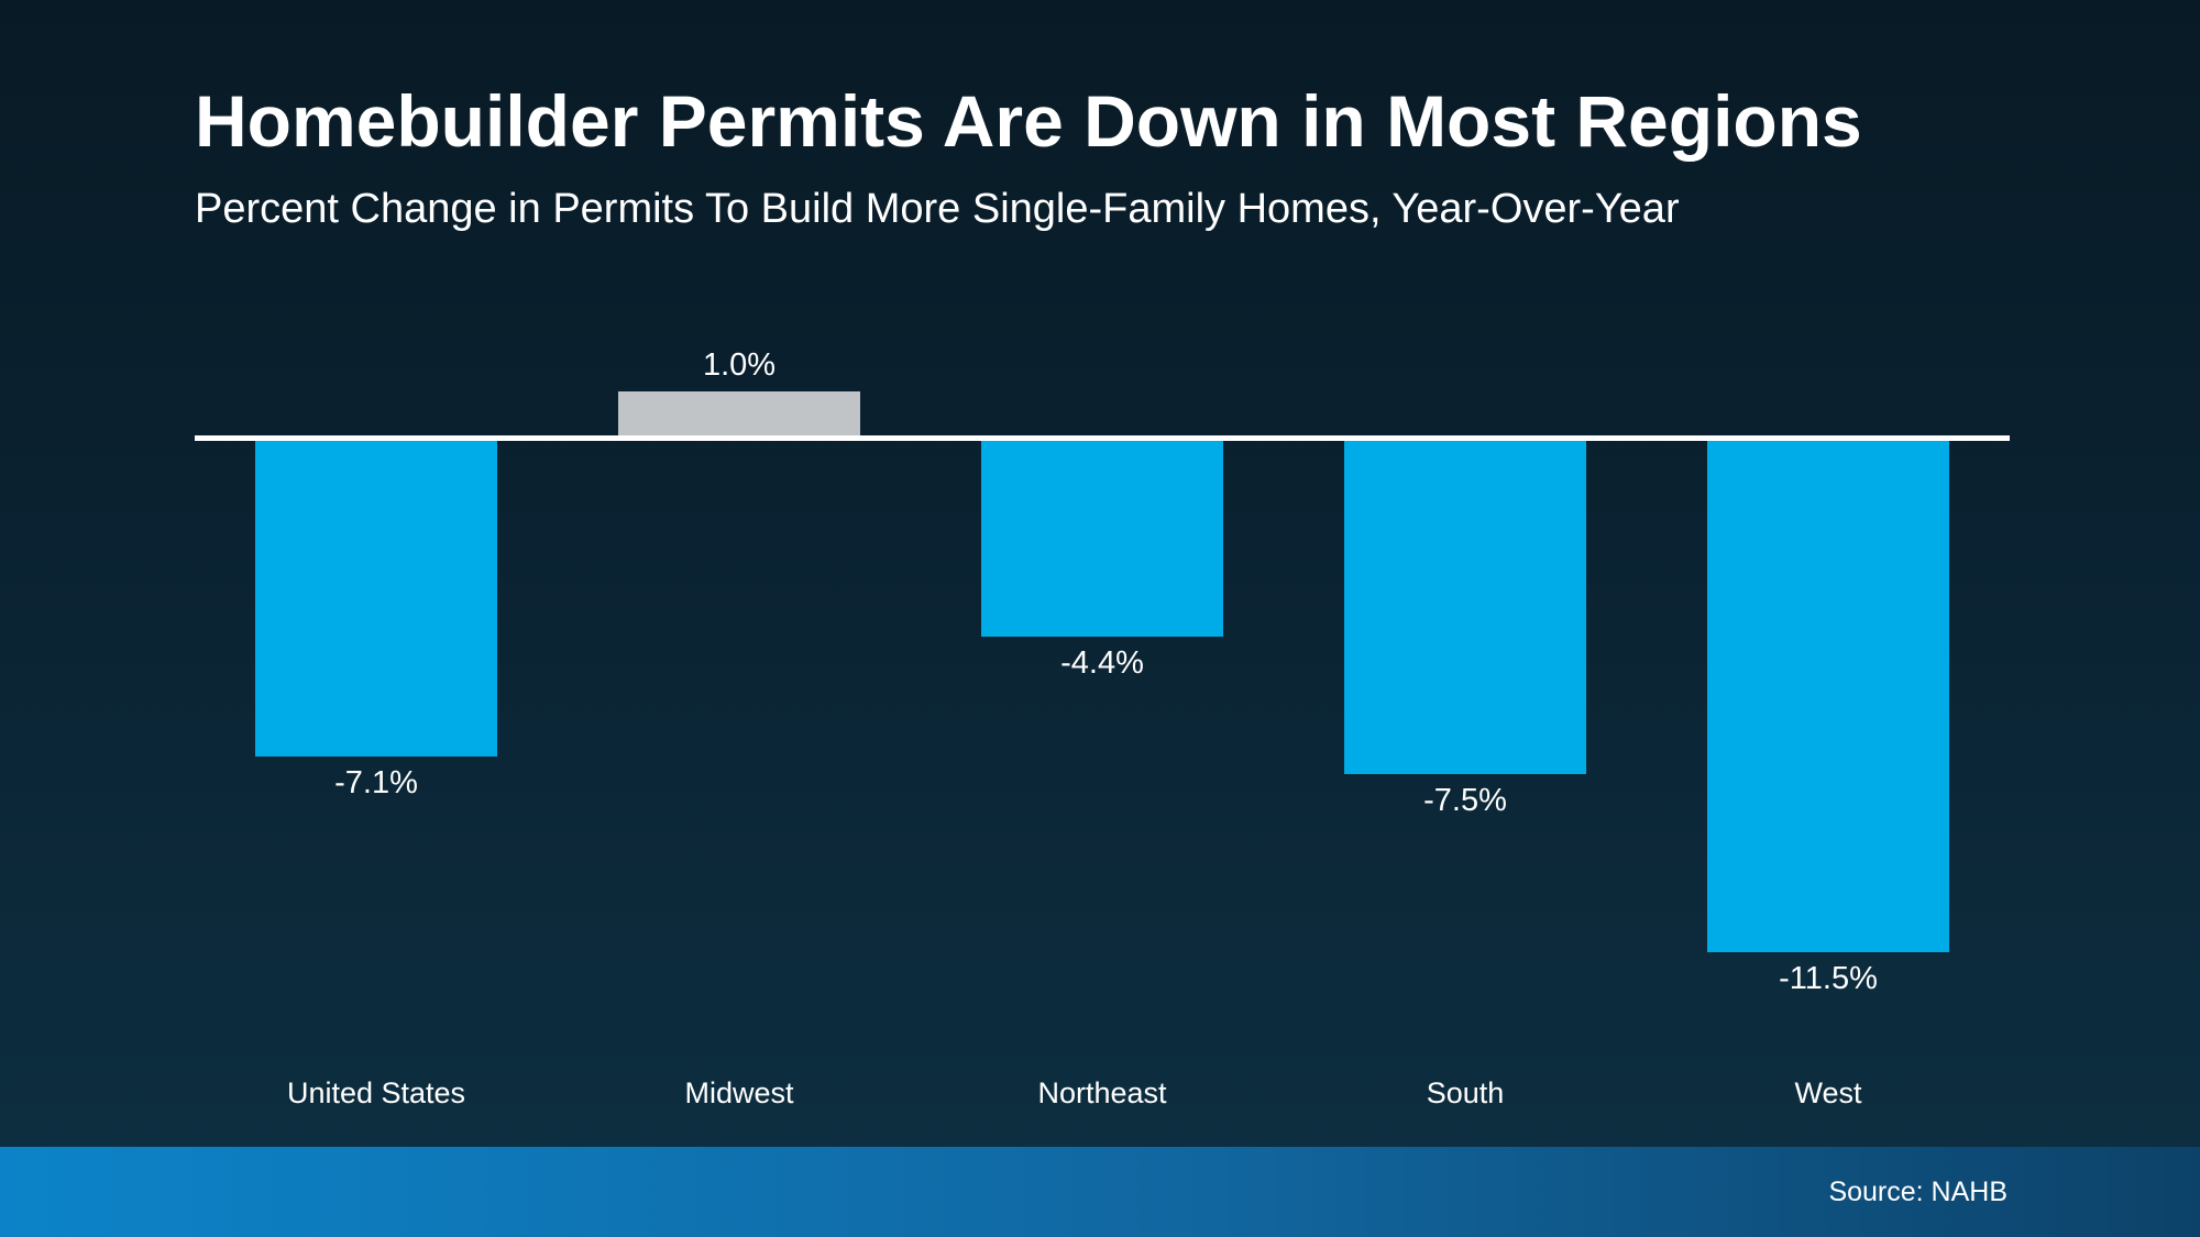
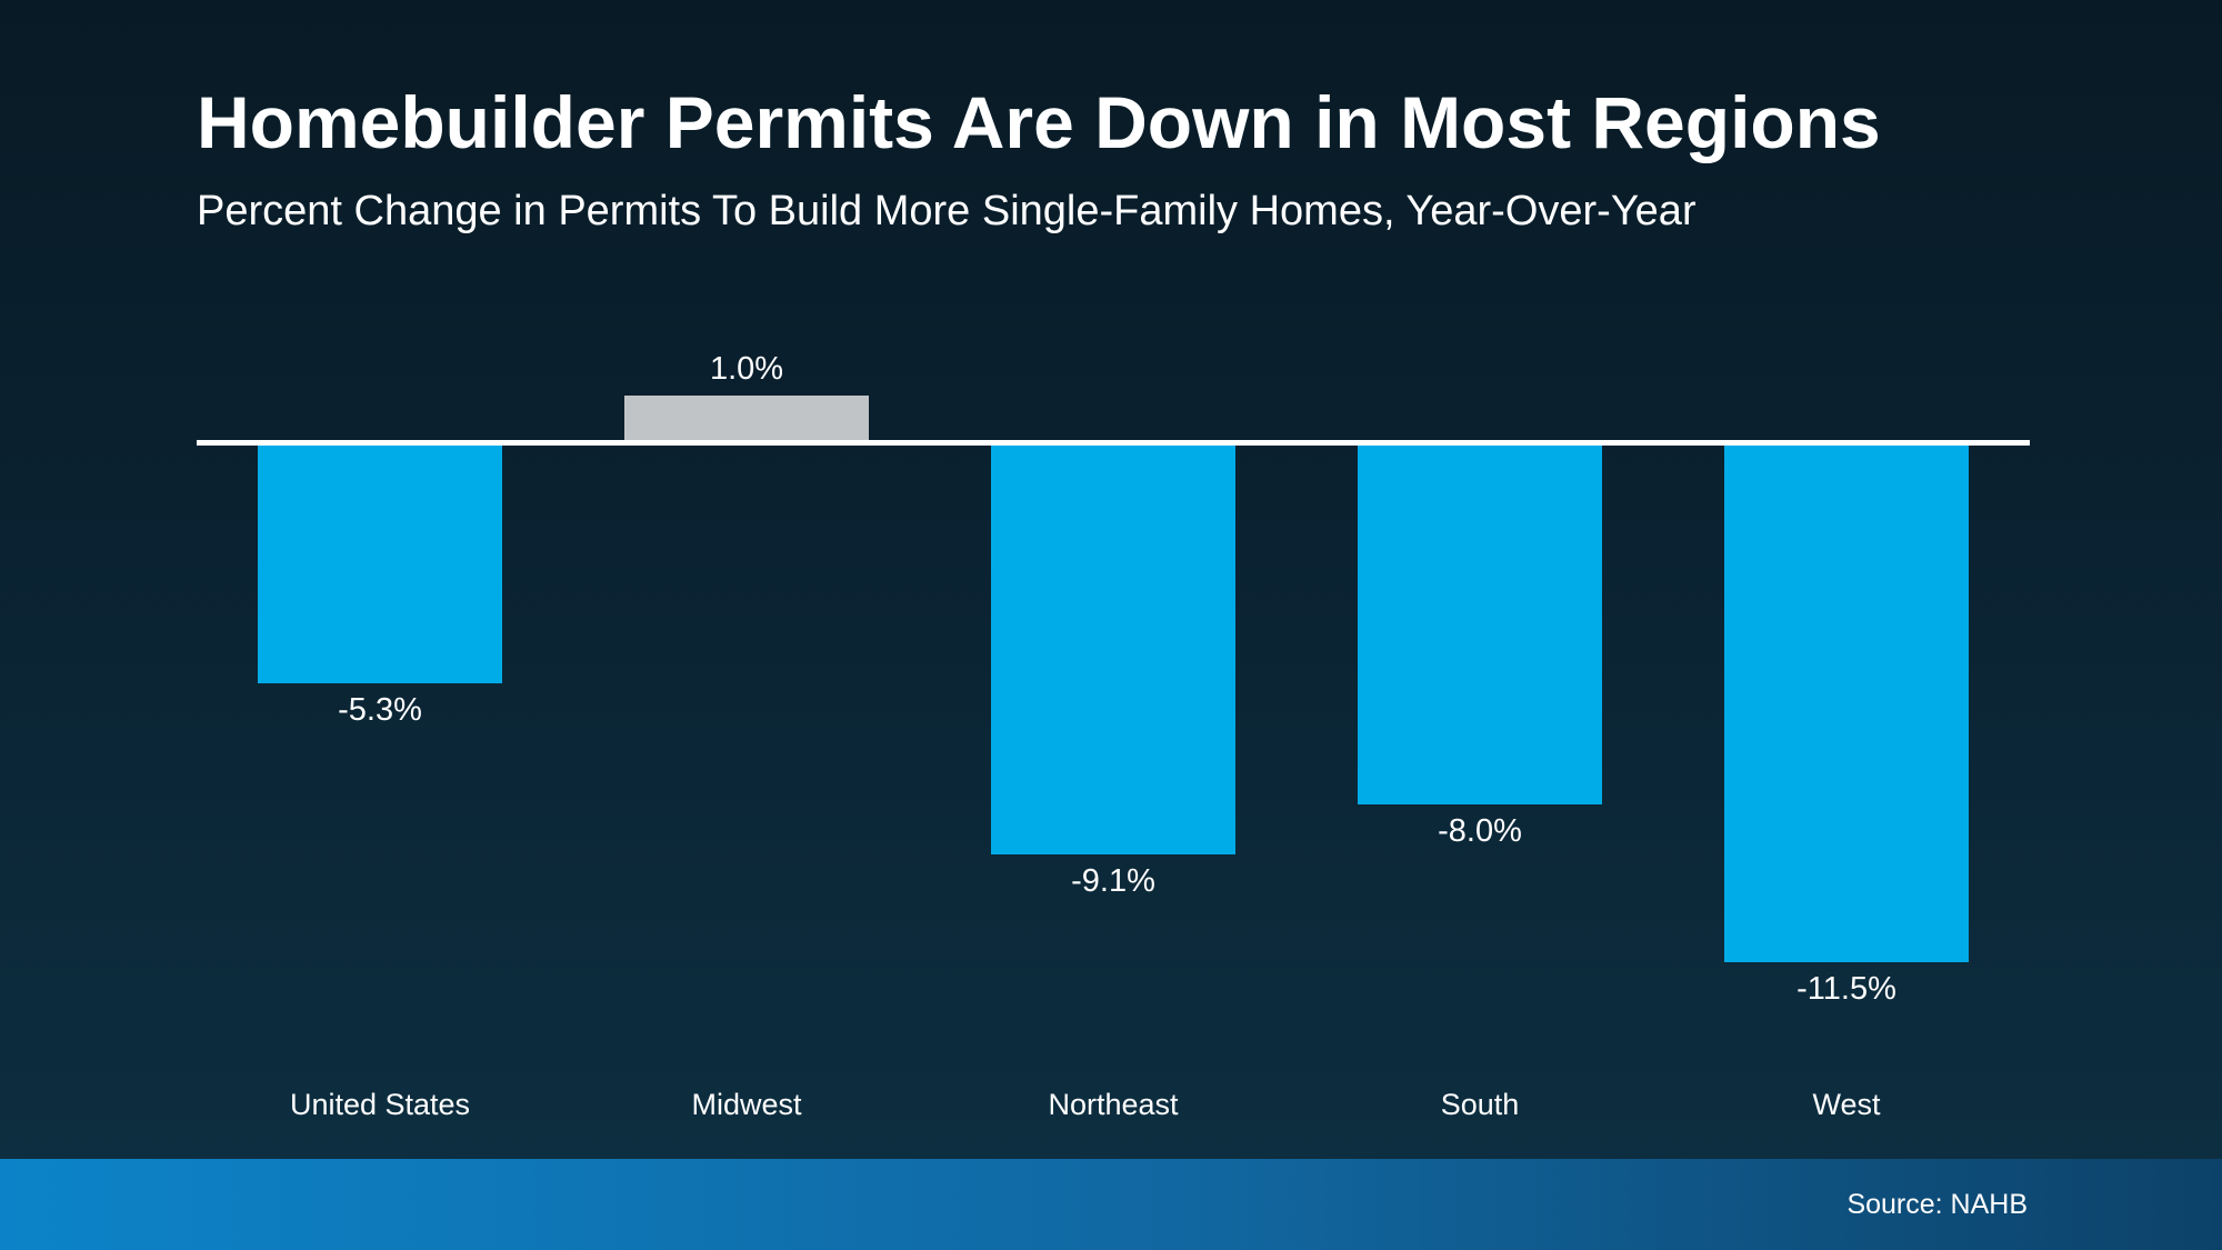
United States: -7.1% -> -5.3%
Northeast: -4.4% -> -9.1%
South: -7.5% -> -8.0%
